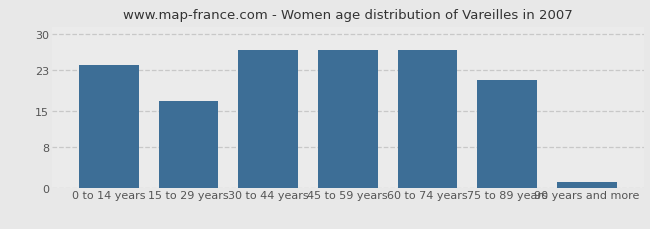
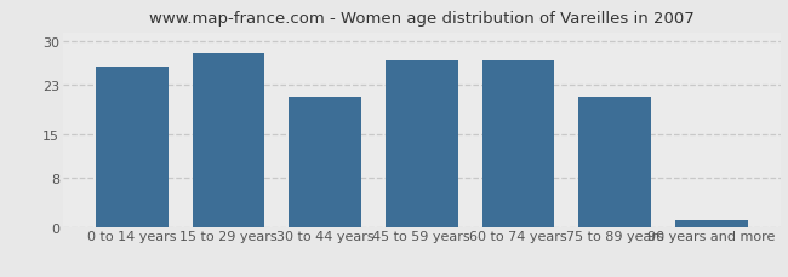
0 to 14 years: 24 -> 26
15 to 29 years: 17 -> 28
30 to 44 years: 27 -> 21
